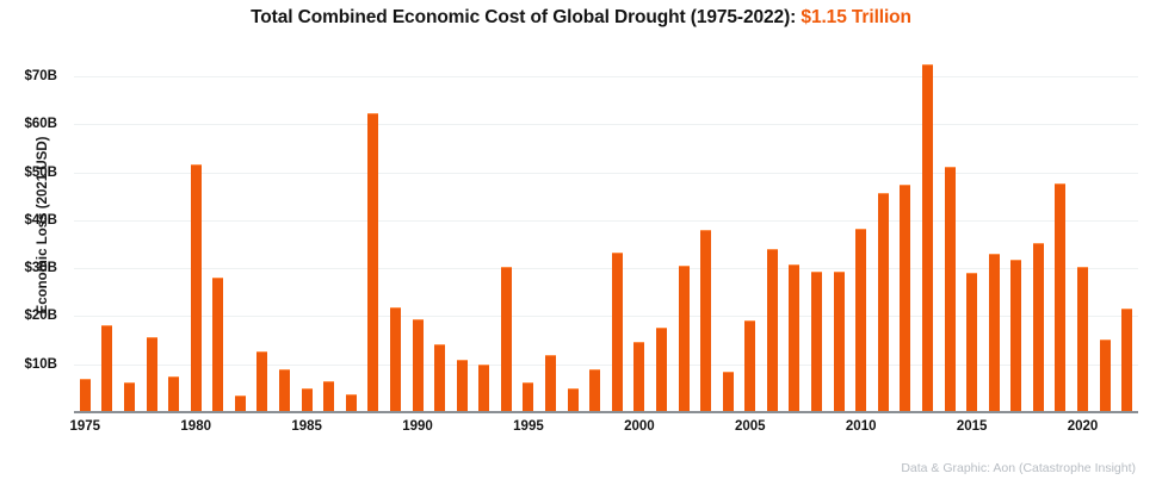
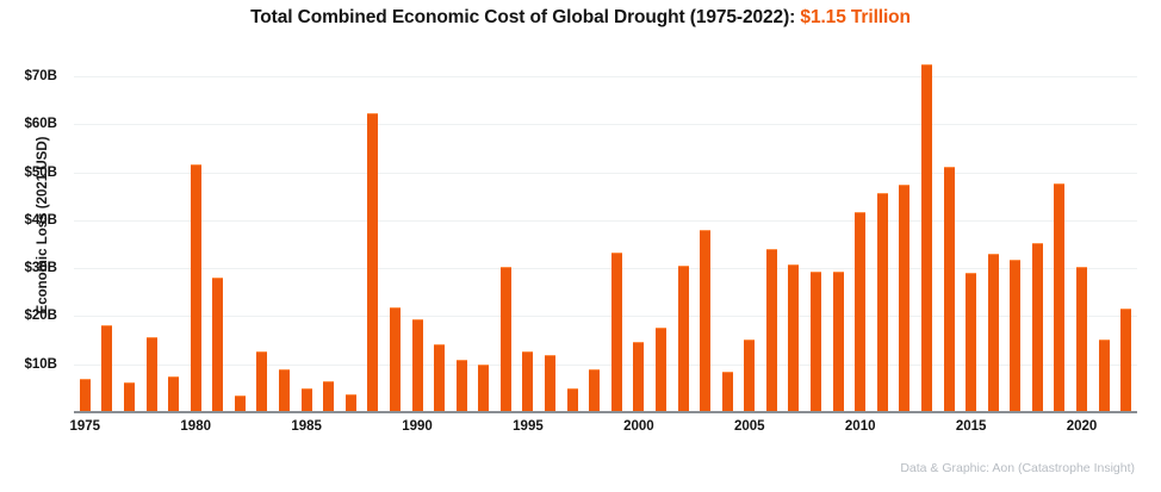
1995: $6B -> $12B
2005: $19B -> $15B
2010: $38B -> $42B
